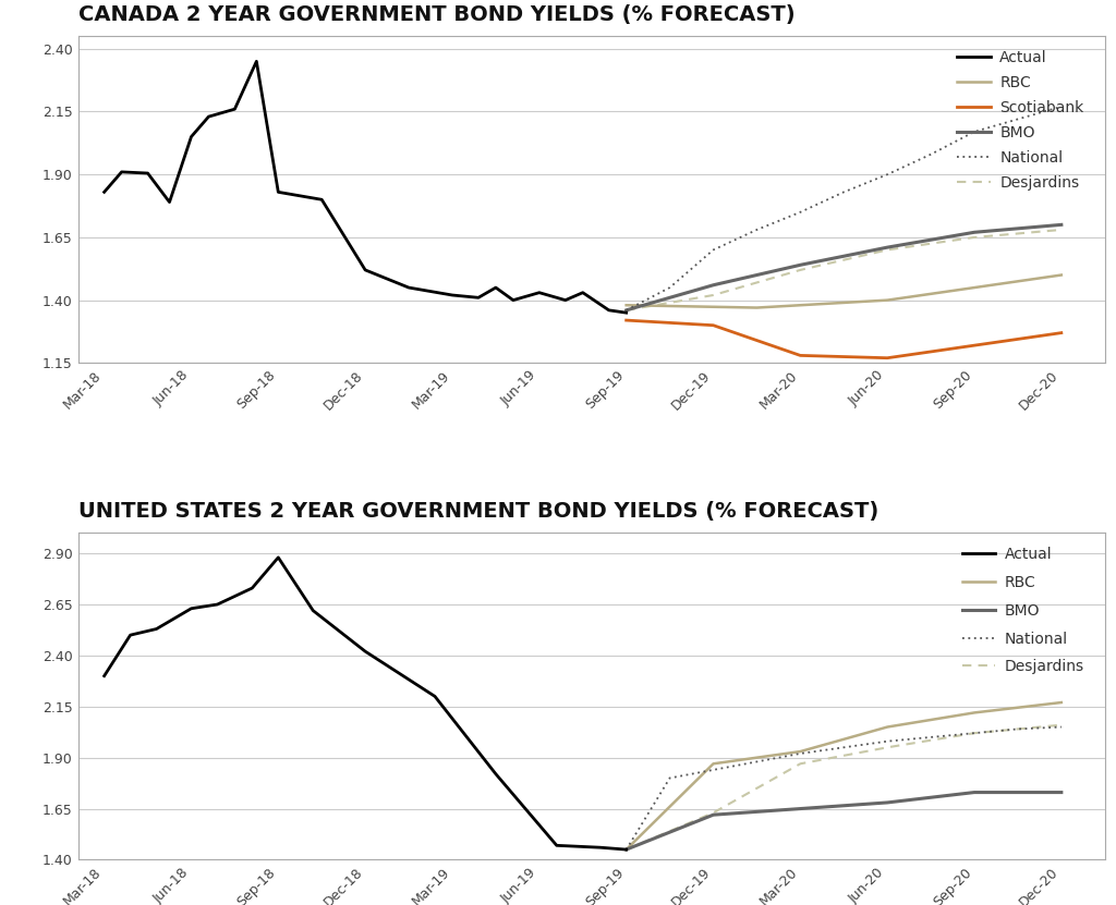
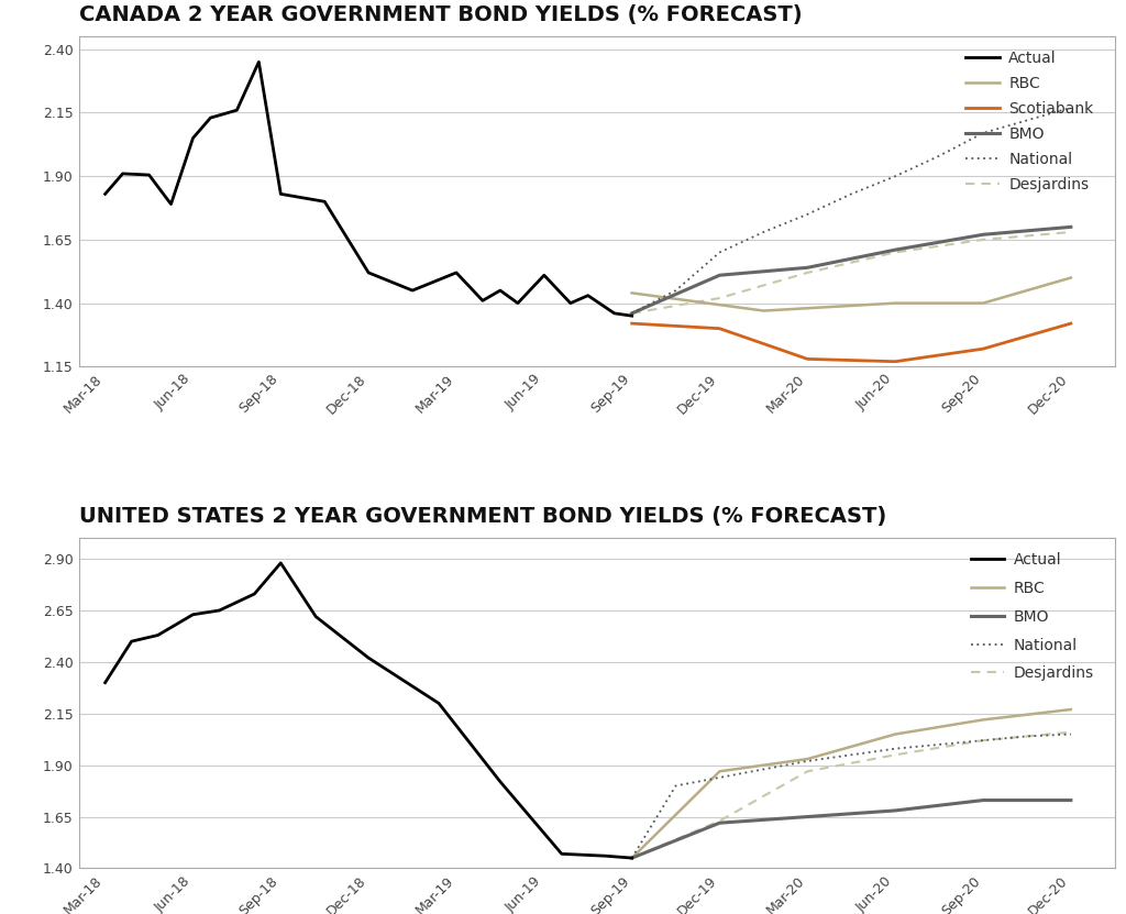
CANADA 2 YEAR GOVERNMENT BOND YIELDS (% FORECAST)/Actual/Mar-19: 1.420 -> 1.520
CANADA 2 YEAR GOVERNMENT BOND YIELDS (% FORECAST)/Actual/Jun-19: 1.430 -> 1.510
CANADA 2 YEAR GOVERNMENT BOND YIELDS (% FORECAST)/RBC/Sep-19: 1.38 -> 1.44
CANADA 2 YEAR GOVERNMENT BOND YIELDS (% FORECAST)/BMO/Dec-19: 1.46 -> 1.51
CANADA 2 YEAR GOVERNMENT BOND YIELDS (% FORECAST)/RBC/Sep-20: 1.45 -> 1.40
CANADA 2 YEAR GOVERNMENT BOND YIELDS (% FORECAST)/Scotiabank/Dec-20: 1.27 -> 1.32
